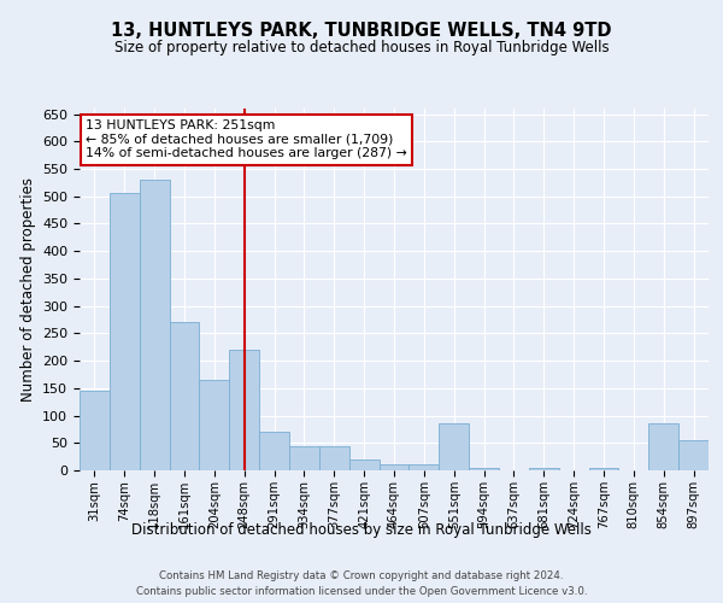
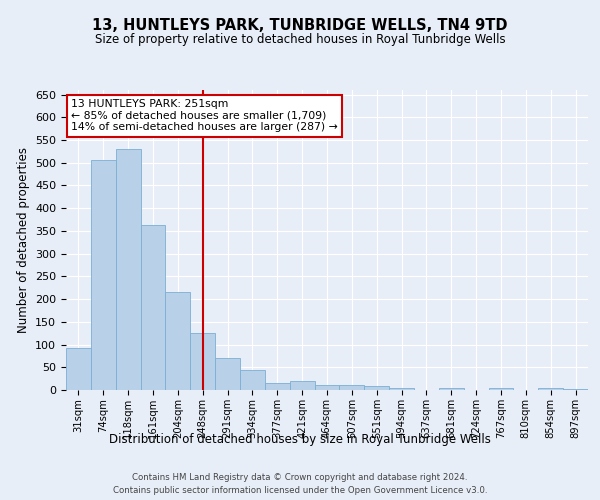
31sqm: 145 -> 92
161sqm: 270 -> 364
204sqm: 165 -> 215
248sqm: 220 -> 125
377sqm: 45 -> 16
551sqm: 85 -> 9
854sqm: 85 -> 4
897sqm: 55 -> 3
